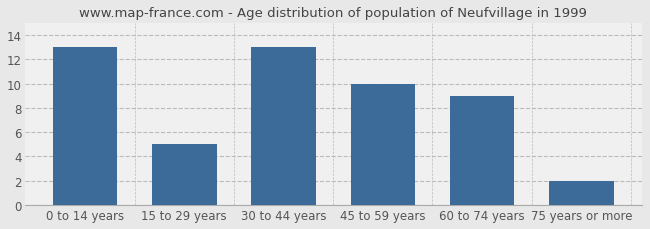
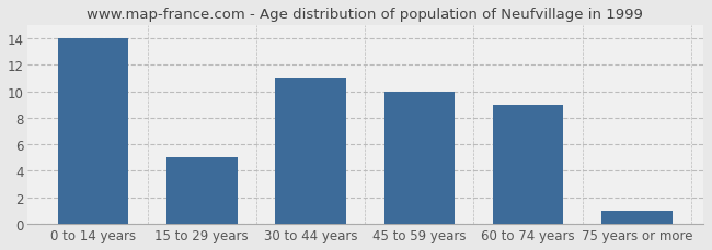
0 to 14 years: 13 -> 14
30 to 44 years: 13 -> 11
75 years or more: 2 -> 1
